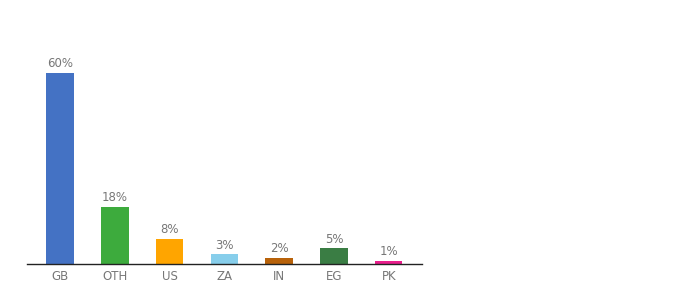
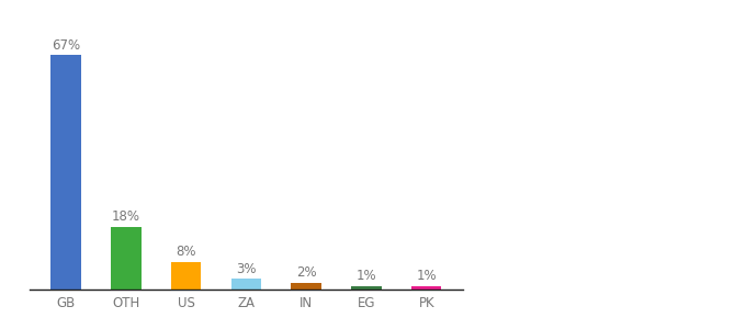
GB: 60% -> 67%
EG: 5% -> 1%
